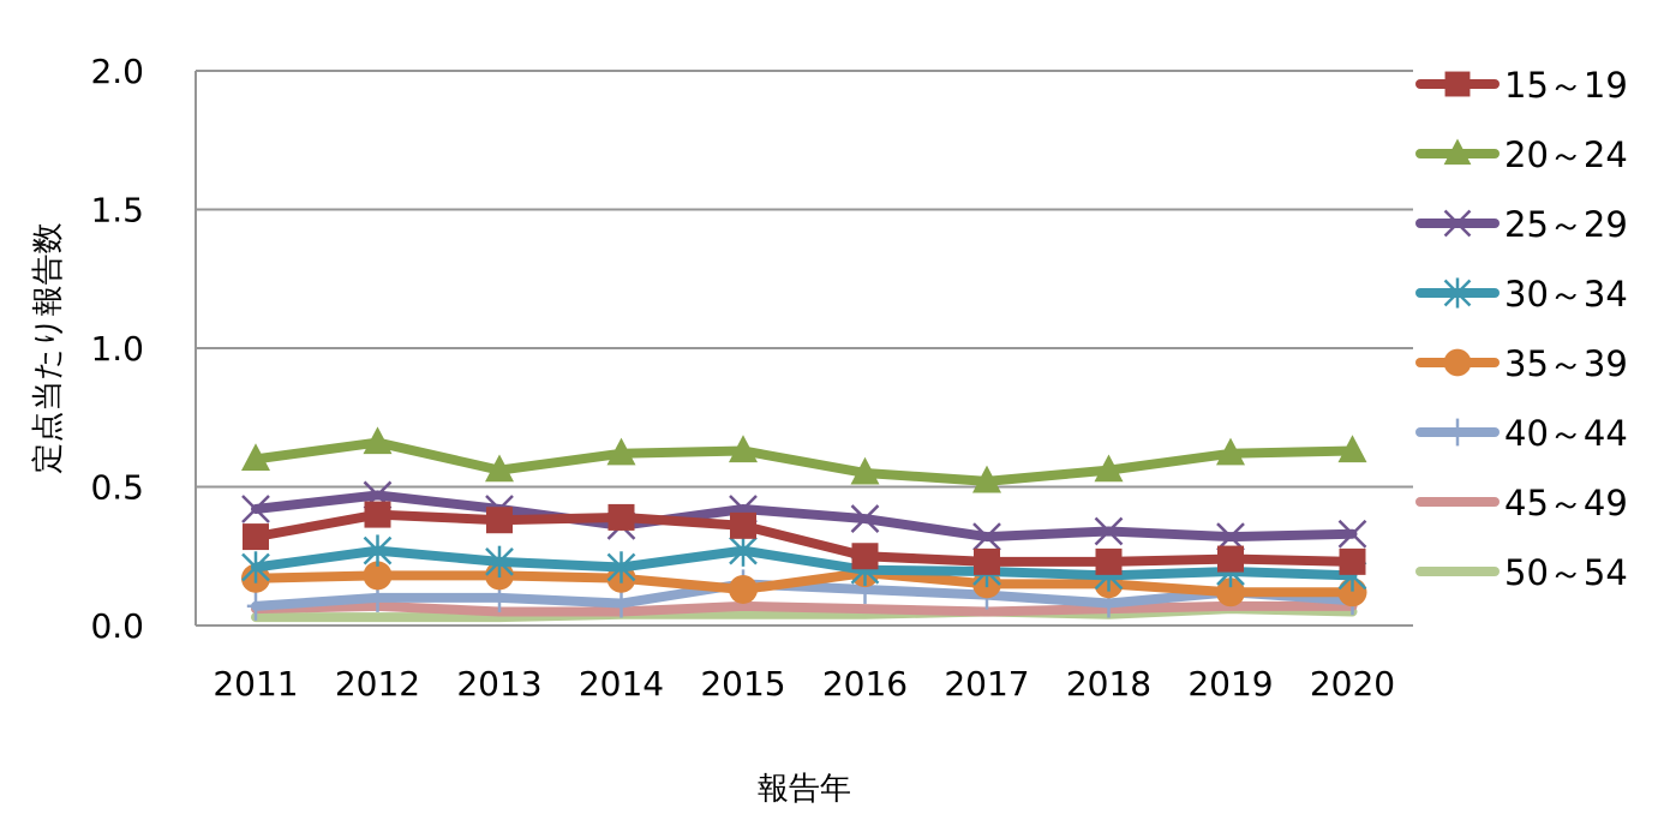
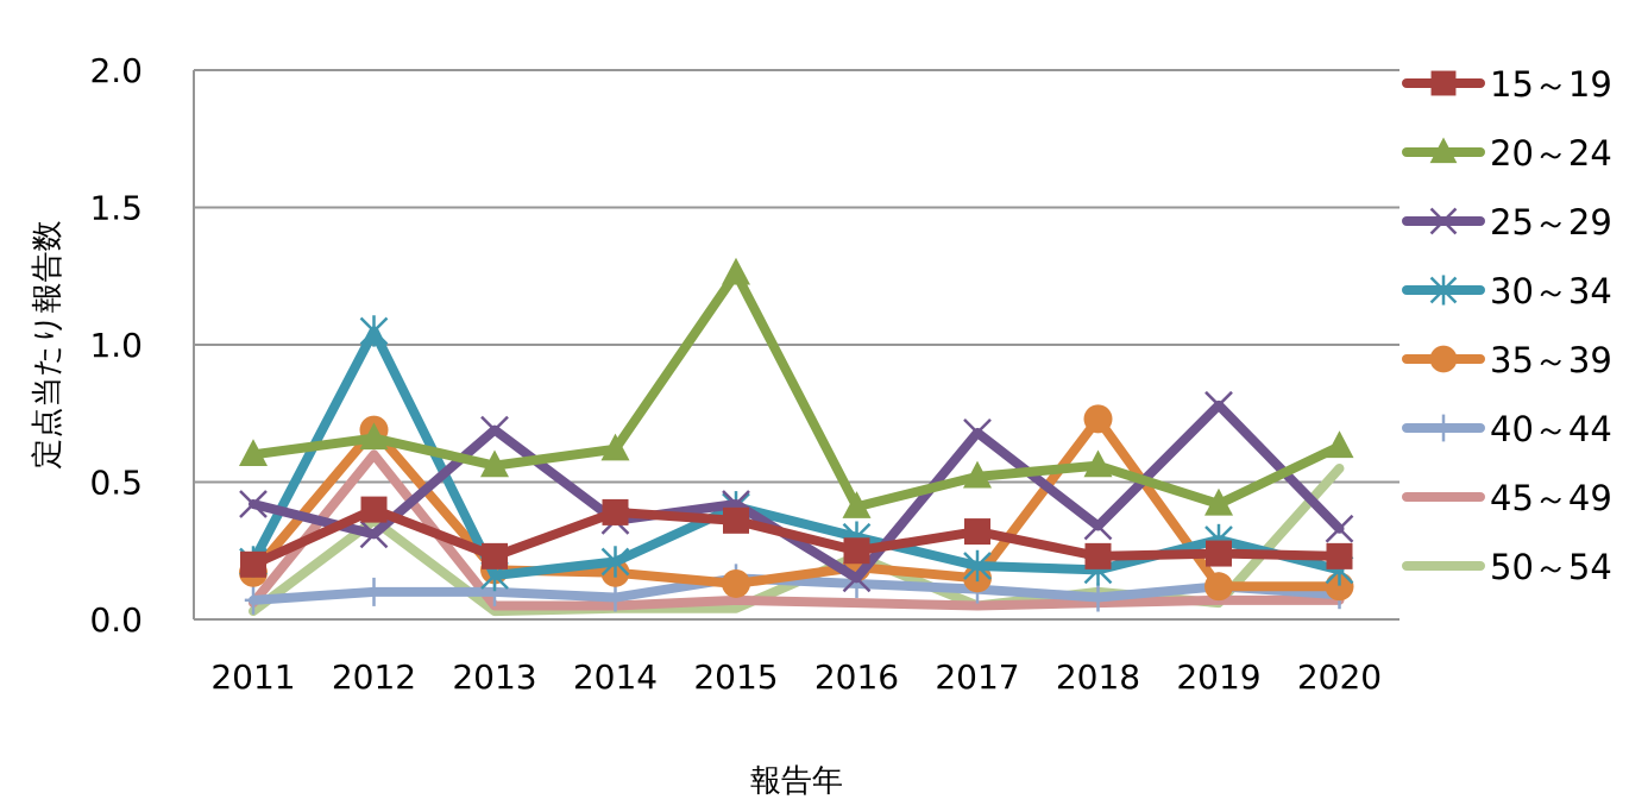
15～19/2011: 0.32 -> 0.20
25～29/2012: 0.47 -> 0.31
30～34/2012: 0.27 -> 1.05
35～39/2012: 0.18 -> 0.69
45～49/2012: 0.07 -> 0.60
50～54/2012: 0.03 -> 0.36
15～19/2013: 0.38 -> 0.23
25～29/2013: 0.42 -> 0.69
30～34/2013: 0.23 -> 0.16
20～24/2015: 0.63 -> 1.26
30～34/2015: 0.27 -> 0.41
20～24/2016: 0.55 -> 0.41
25～29/2016: 0.39 -> 0.15
30～34/2016: 0.20 -> 0.30
50～54/2016: 0.04 -> 0.23
15～19/2017: 0.23 -> 0.32
25～29/2017: 0.32 -> 0.68
35～39/2018: 0.15 -> 0.73
50～54/2018: 0.04 -> 0.10
20～24/2019: 0.62 -> 0.42
25～29/2019: 0.32 -> 0.78
30～34/2019: 0.20 -> 0.29
50～54/2020: 0.05 -> 0.55
